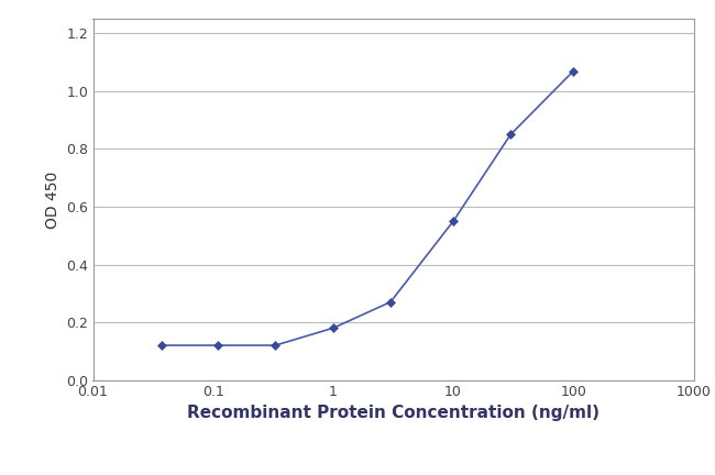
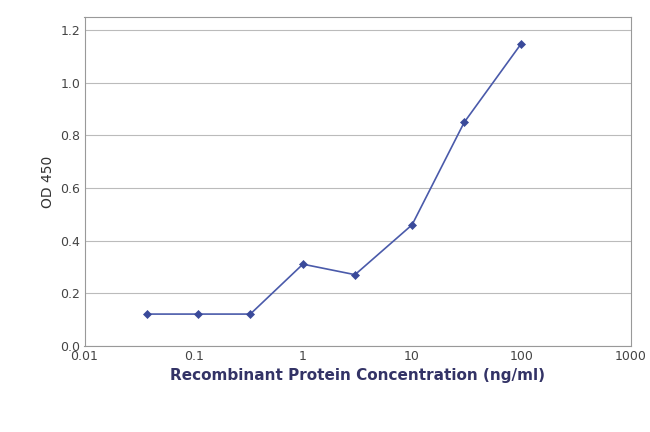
1: 0.18 -> 0.31
10: 0.55 -> 0.46
100: 1.07 -> 1.15
